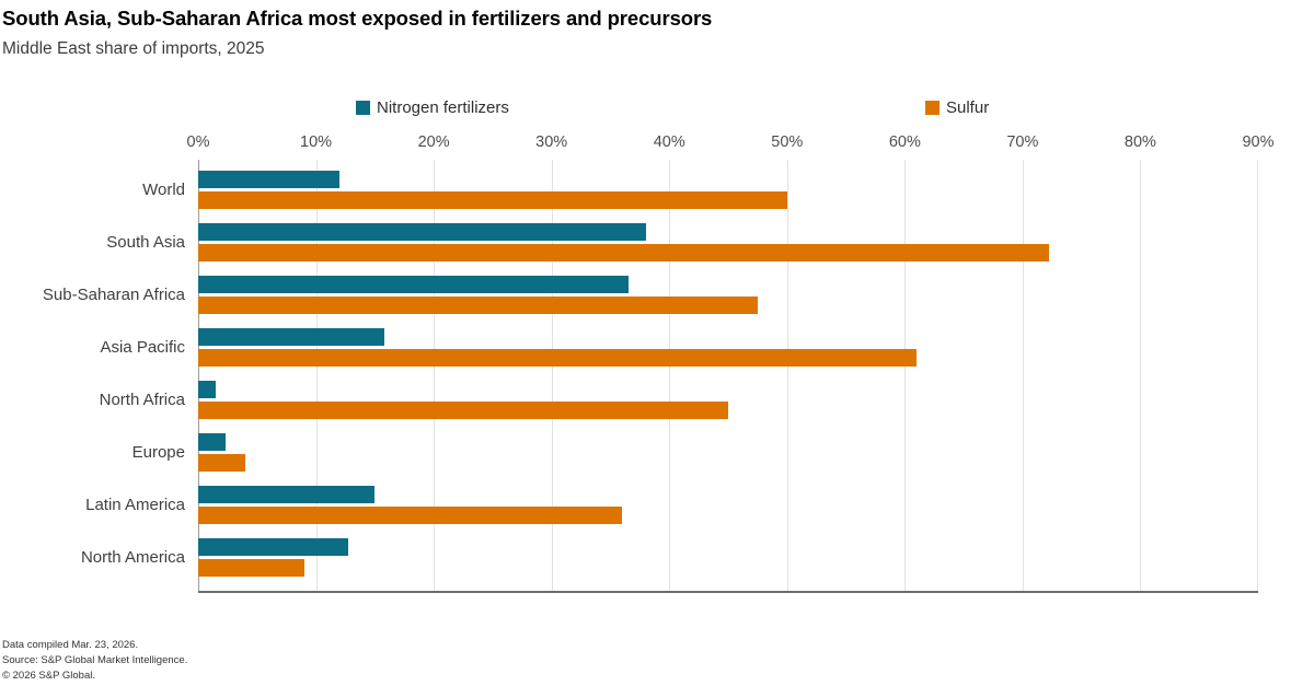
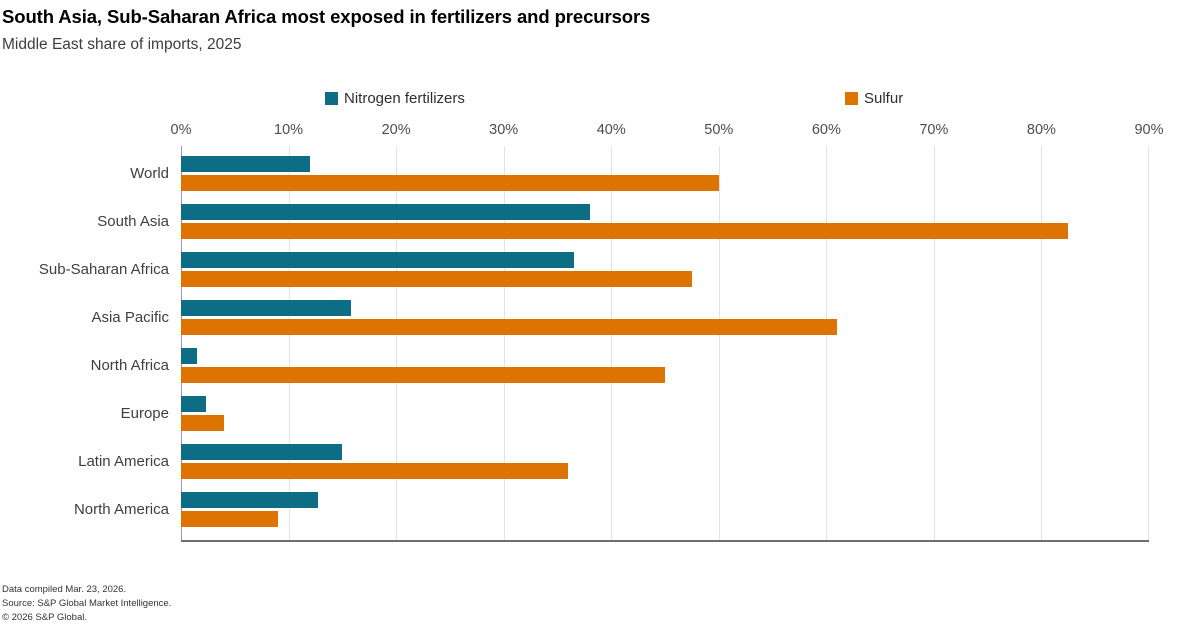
Sulfur/South Asia: 72.2% -> 82.5%
